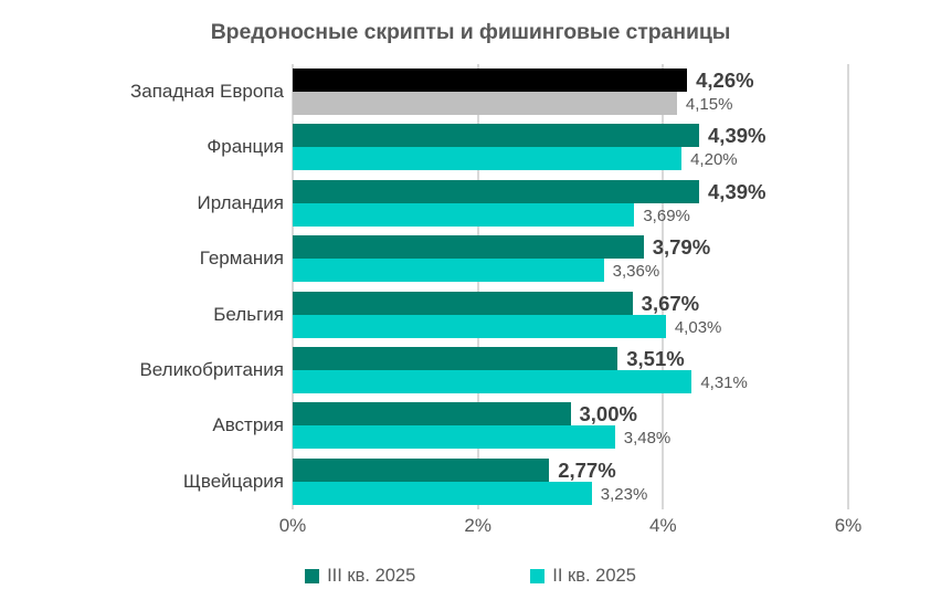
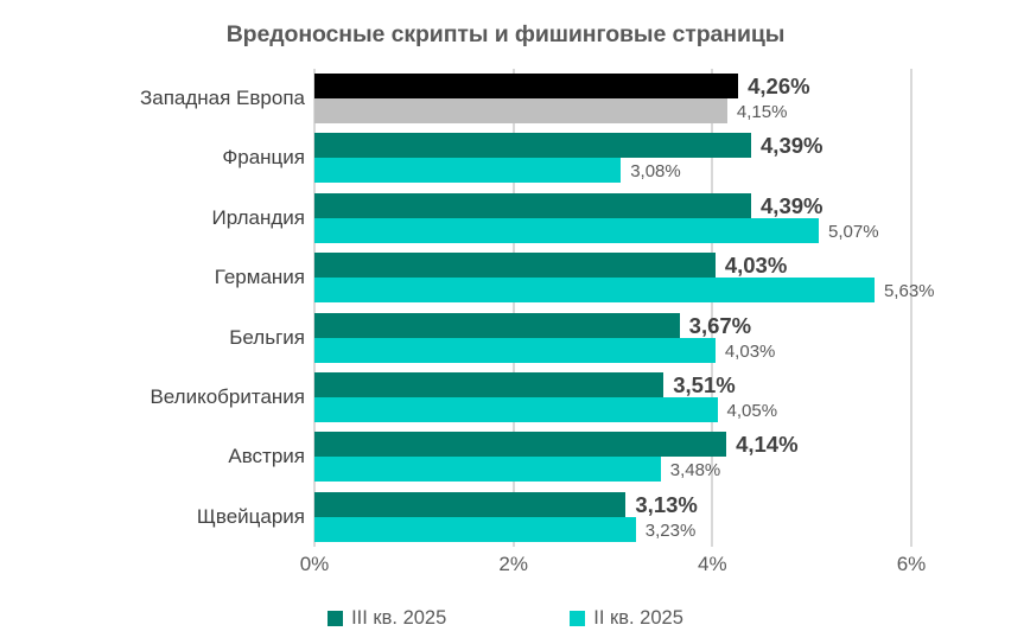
II кв. 2025/Франция: 4,20% -> 3,08%
II кв. 2025/Ирландия: 3,69% -> 5,07%
III кв. 2025/Германия: 3,79% -> 4,03%
II кв. 2025/Германия: 3,36% -> 5,63%
II кв. 2025/Великобритания: 4,31% -> 4,05%
III кв. 2025/Австрия: 3,00% -> 4,14%
III кв. 2025/Щвейцария: 2,77% -> 3,13%
